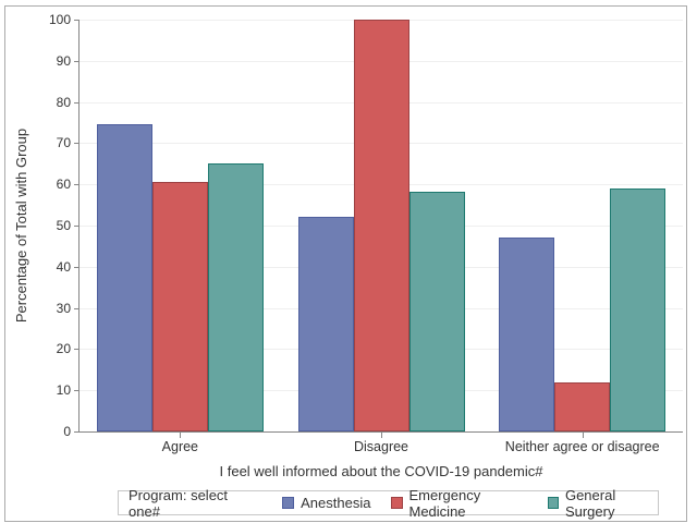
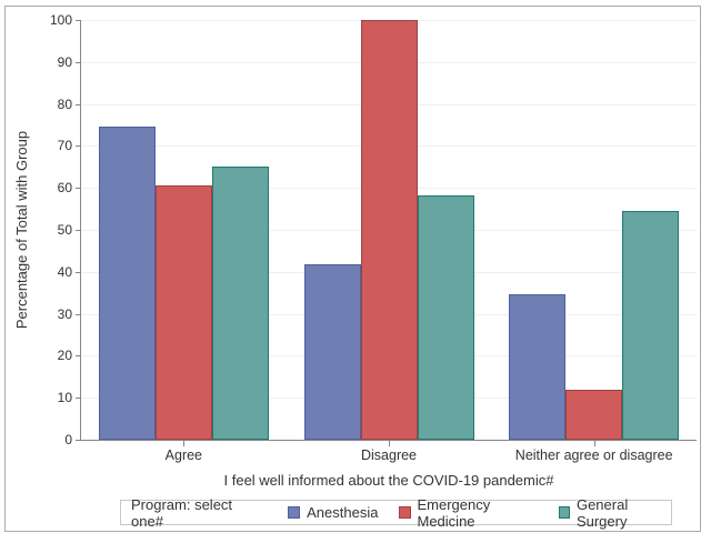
Anesthesia/Disagree: 52 -> 42
Anesthesia/Neither agree or disagree: 47 -> 35
General Surgery/Neither agree or disagree: 59 -> 55
